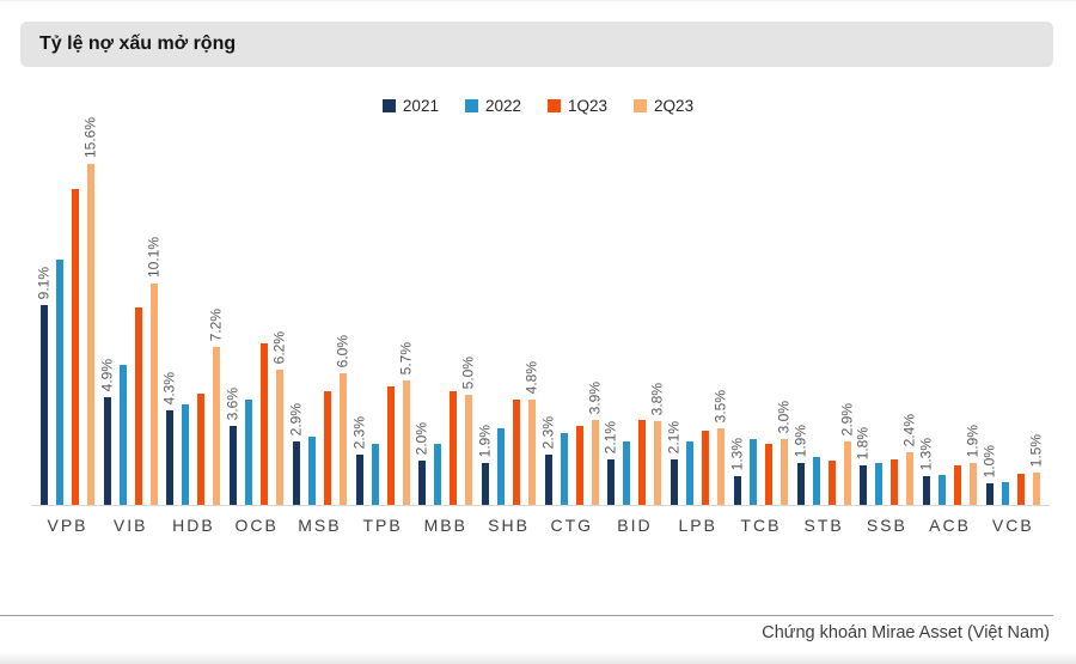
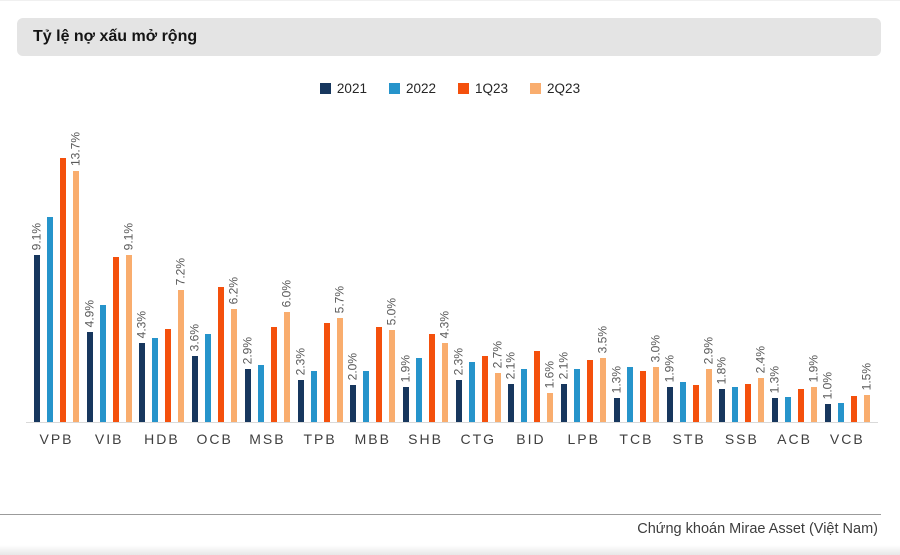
2Q23/VPB: 15.6% -> 13.7%
2Q23/VIB: 10.1% -> 9.1%
2Q23/SHB: 4.8% -> 4.3%
2Q23/CTG: 3.9% -> 2.7%
2Q23/BID: 3.8% -> 1.6%
